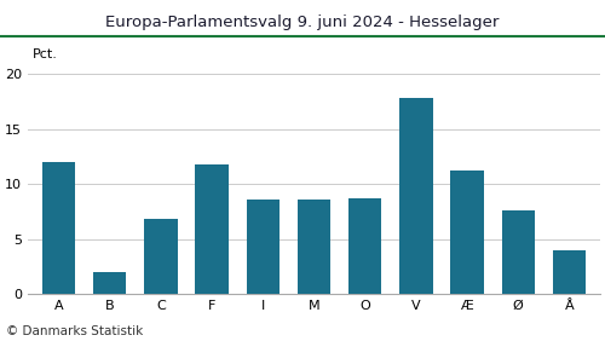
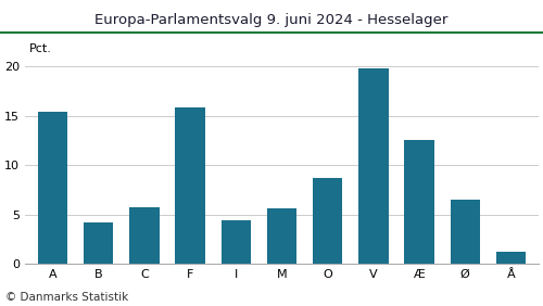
A: 12.0 -> 15.4
B: 2.0 -> 4.2
C: 6.8 -> 5.7
F: 11.8 -> 15.8
I: 8.6 -> 4.4
M: 8.6 -> 5.6
V: 17.8 -> 19.8
Æ: 11.2 -> 12.6
Ø: 7.6 -> 6.5
Å: 4.0 -> 1.2
